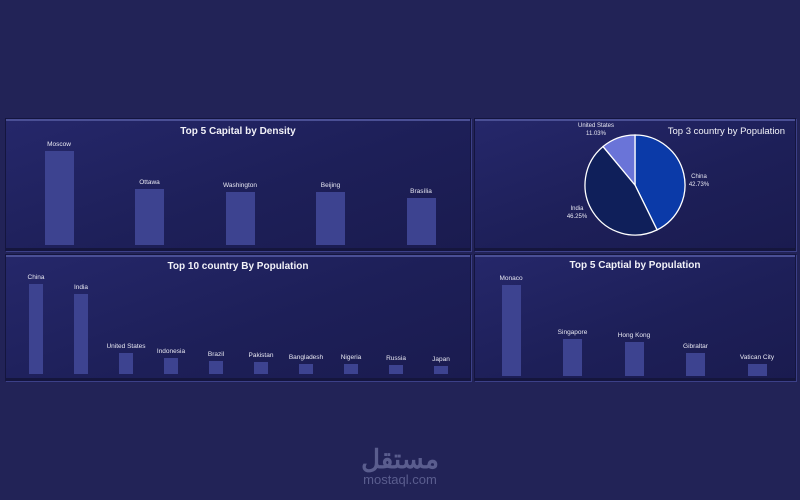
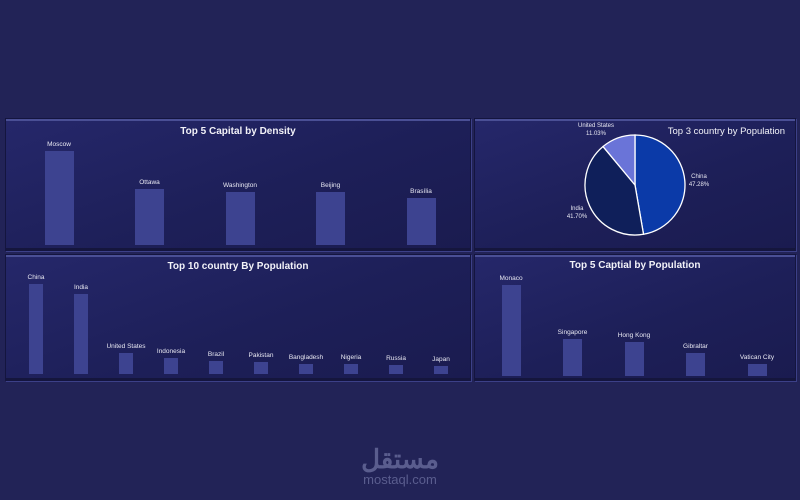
Top 3 country by Population/China: 42.73% -> 47.28%
Top 3 country by Population/India: 46.25% -> 41.70%
